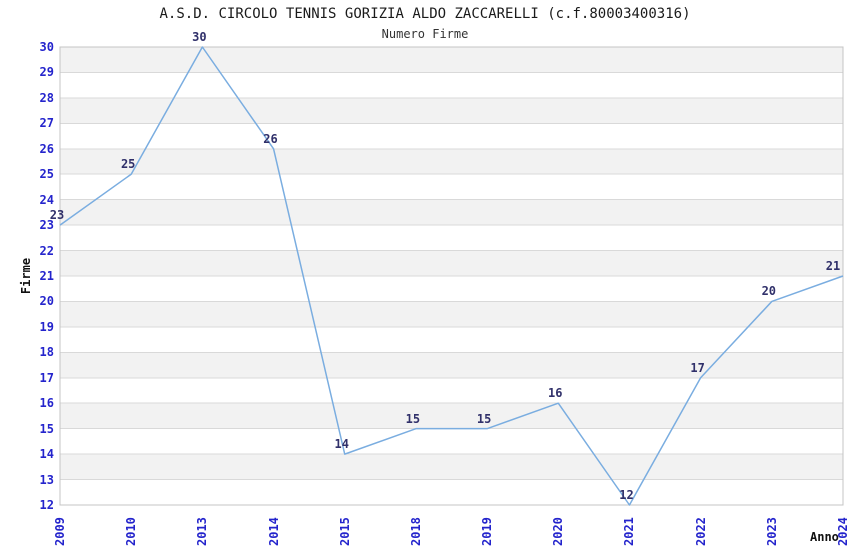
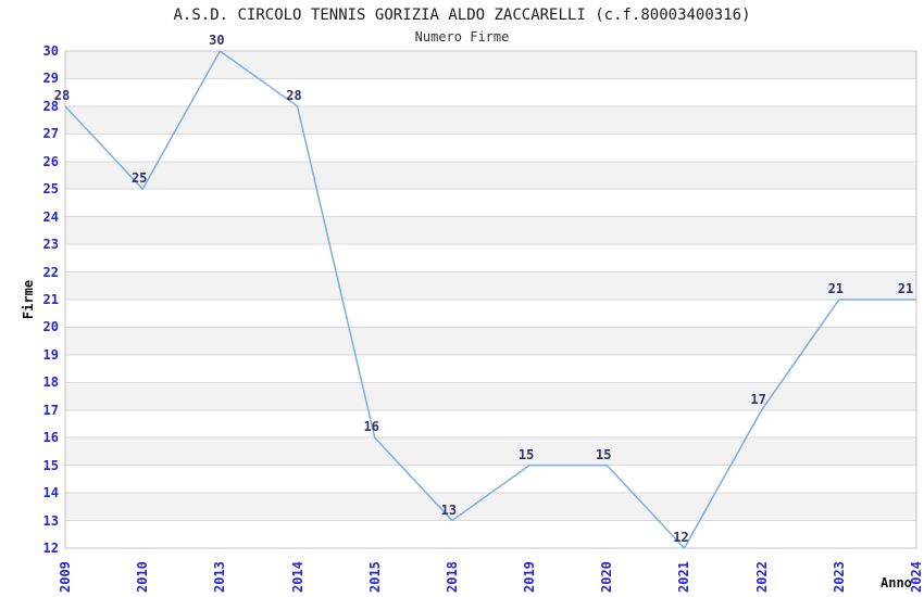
2009: 23 -> 28
2014: 26 -> 28
2015: 14 -> 16
2018: 15 -> 13
2020: 16 -> 15
2023: 20 -> 21
